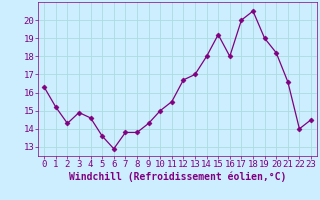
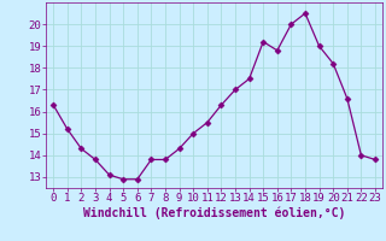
3: 14.9 -> 13.8
4: 14.6 -> 13.1
5: 13.6 -> 12.9
12: 16.7 -> 16.3
14: 18.0 -> 17.5
16: 18.0 -> 18.8
23: 14.5 -> 13.8
